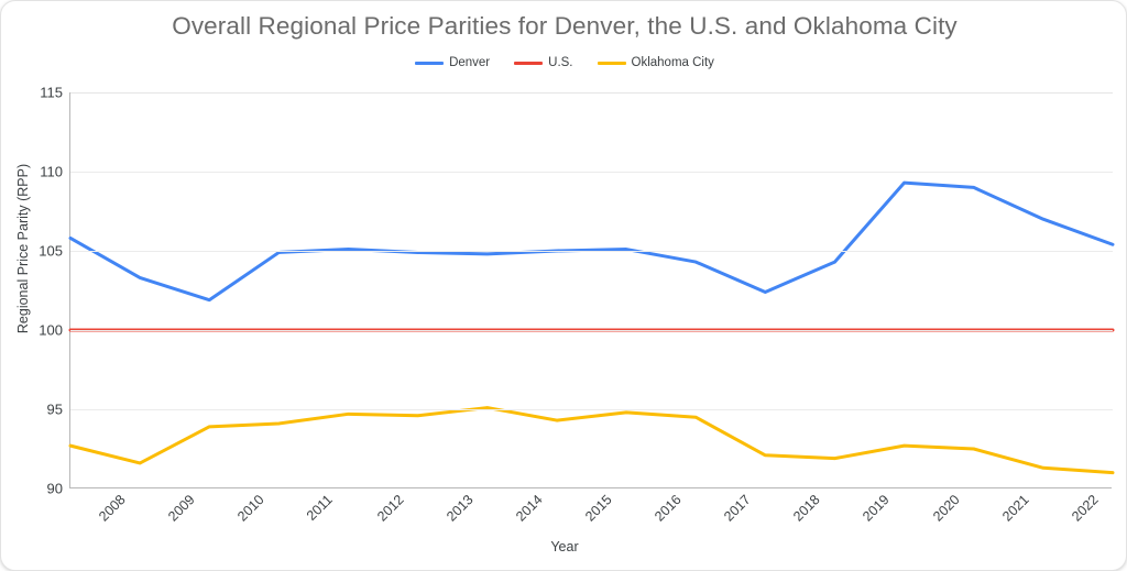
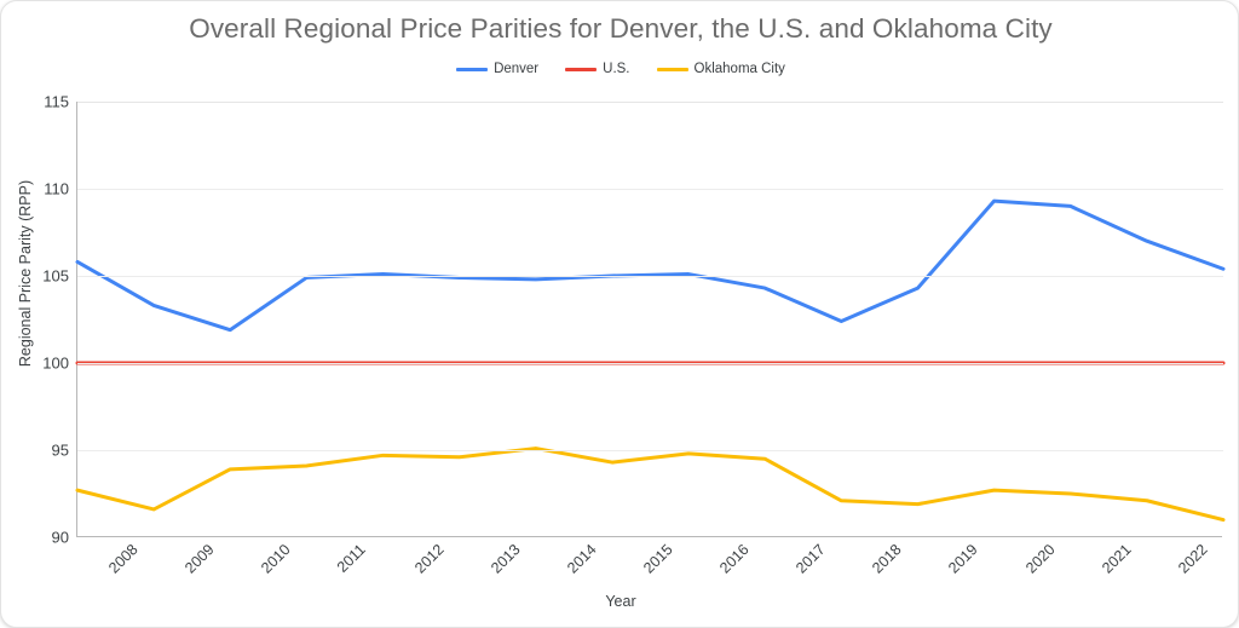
Oklahoma City/2022: 91.3 -> 92.1
